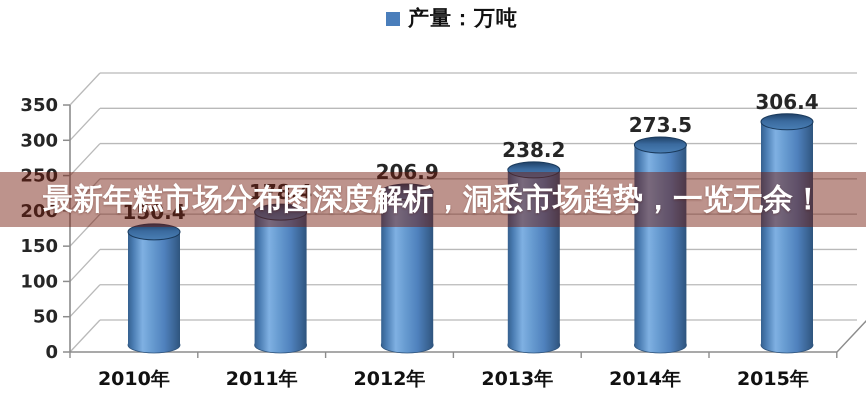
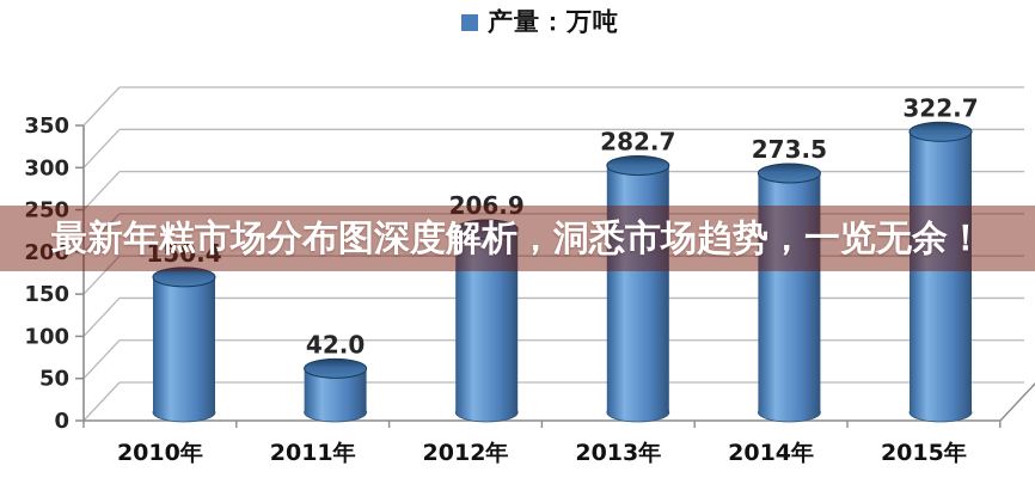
2011年: 178.4 -> 42.0
2013年: 238.2 -> 282.7
2015年: 306.4 -> 322.7
